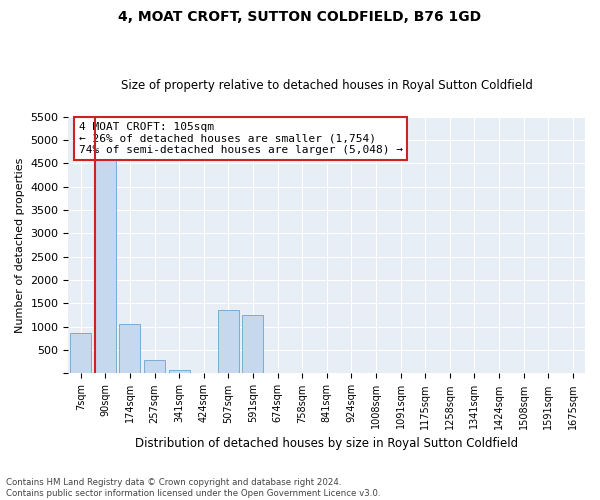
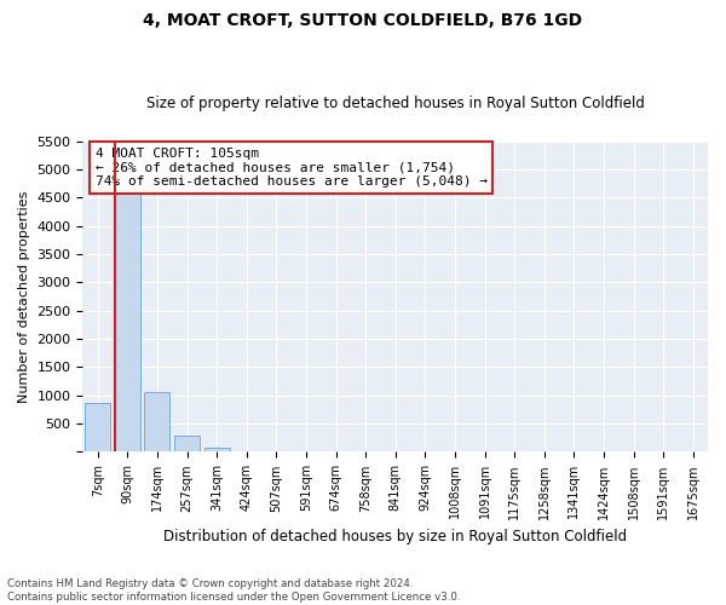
507sqm: 1350 -> 10
591sqm: 1250 -> 0
